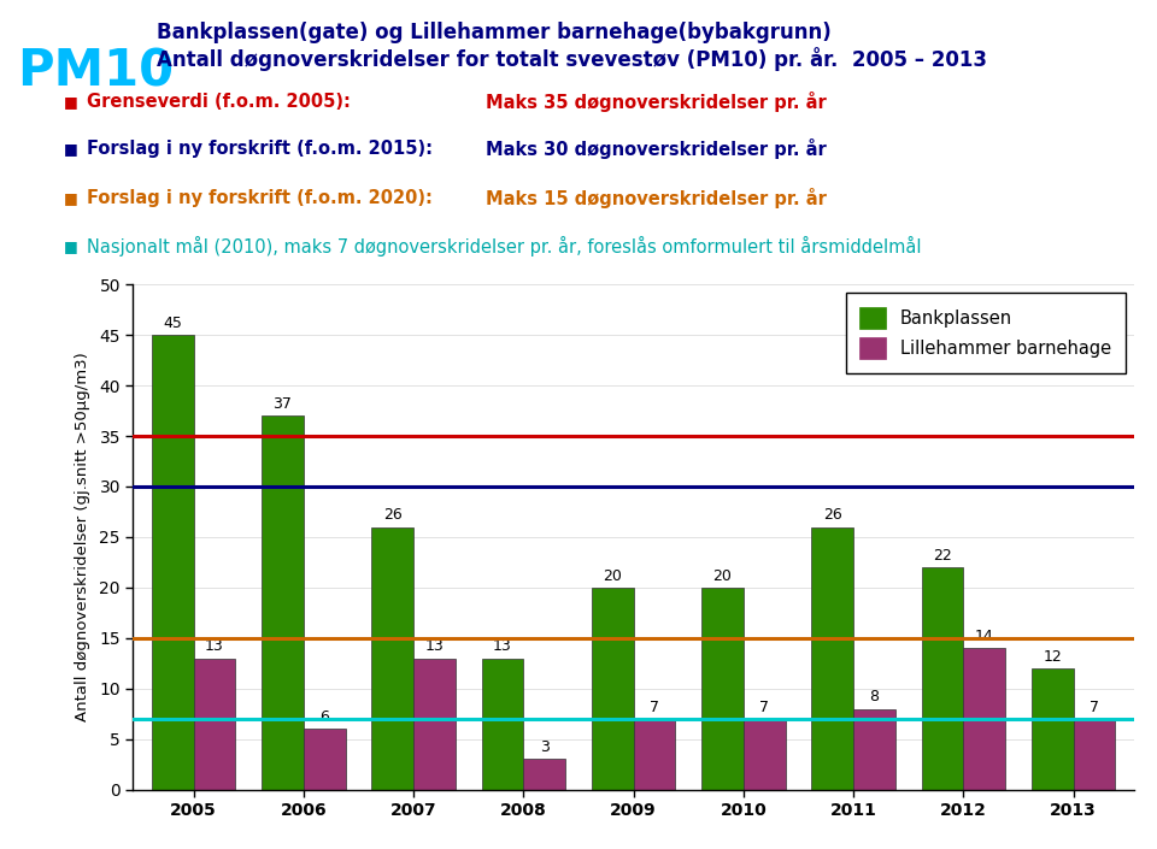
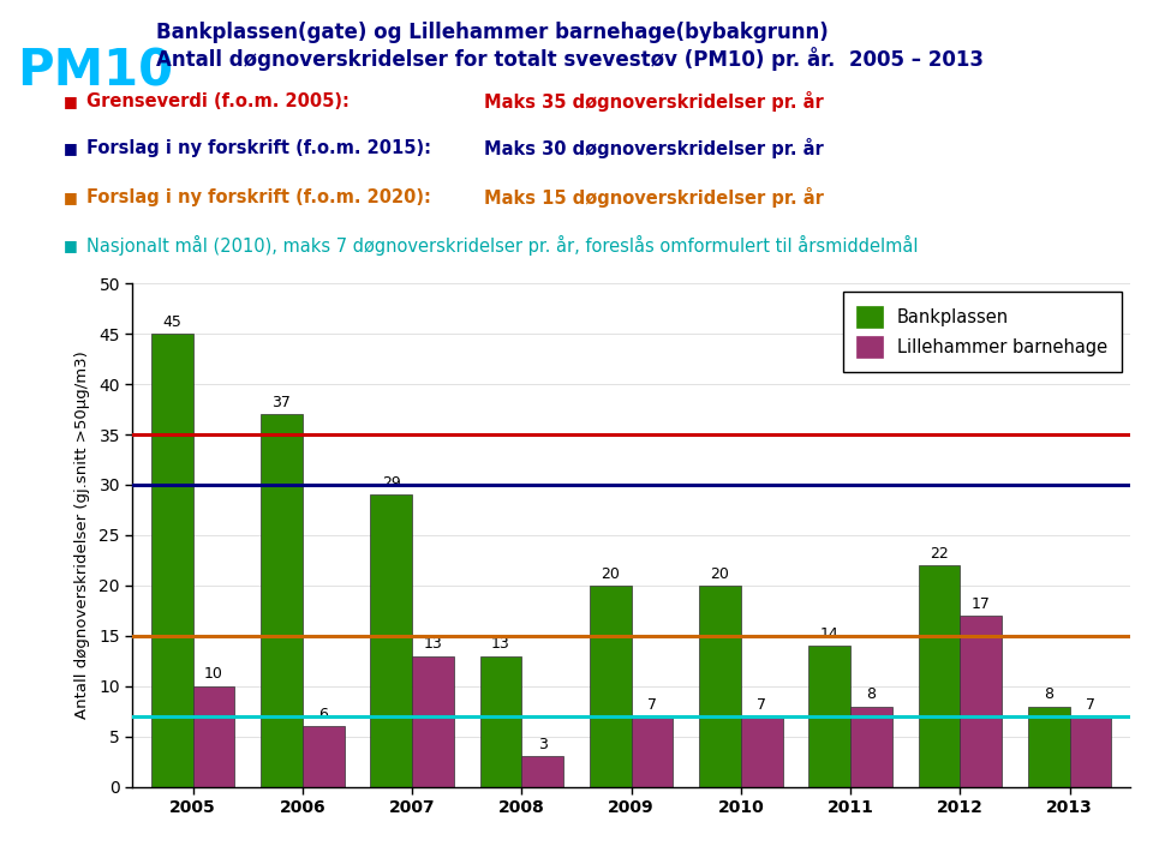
Lillehammer barnehage/2005: 13 -> 10
Bankplassen/2007: 26 -> 29
Bankplassen/2011: 26 -> 14
Lillehammer barnehage/2012: 14 -> 17
Bankplassen/2013: 12 -> 8
